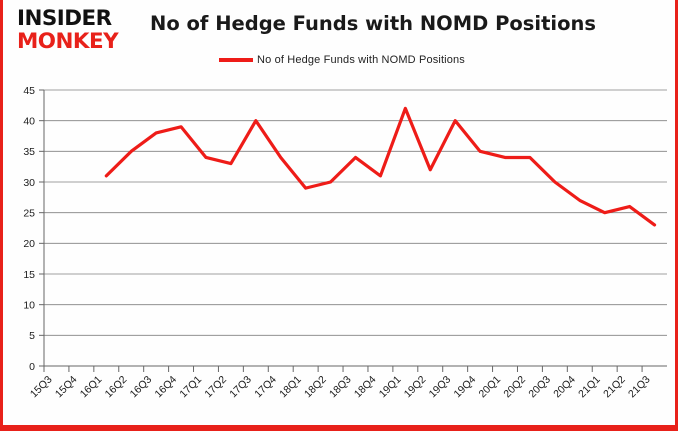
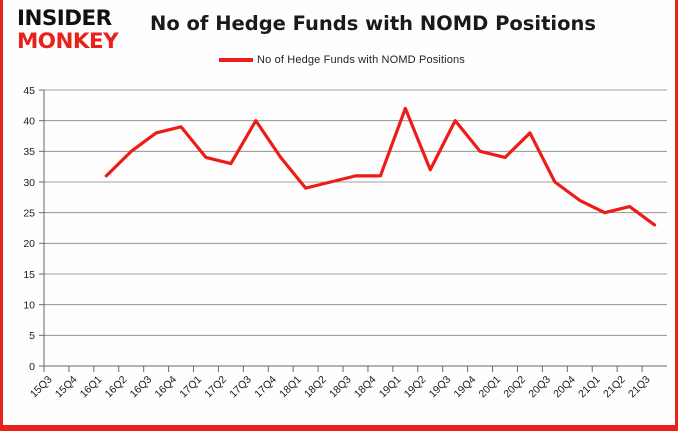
18Q3: 34 -> 31
20Q2: 34 -> 38
